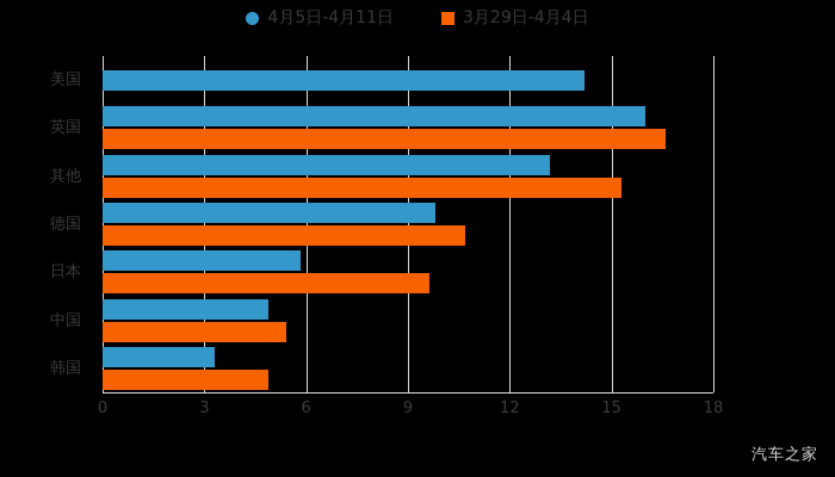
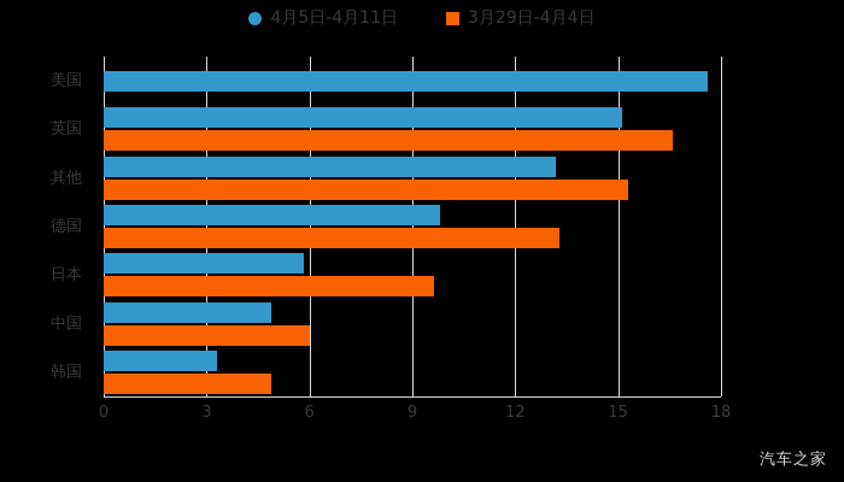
4月5日-4月11日/美国: 14.2 -> 17.6
4月5日-4月11日/英国: 16.0 -> 15.1
3月29日-4月4日/德国: 10.7 -> 13.3
3月29日-4月4日/中国: 5.4 -> 6.0
